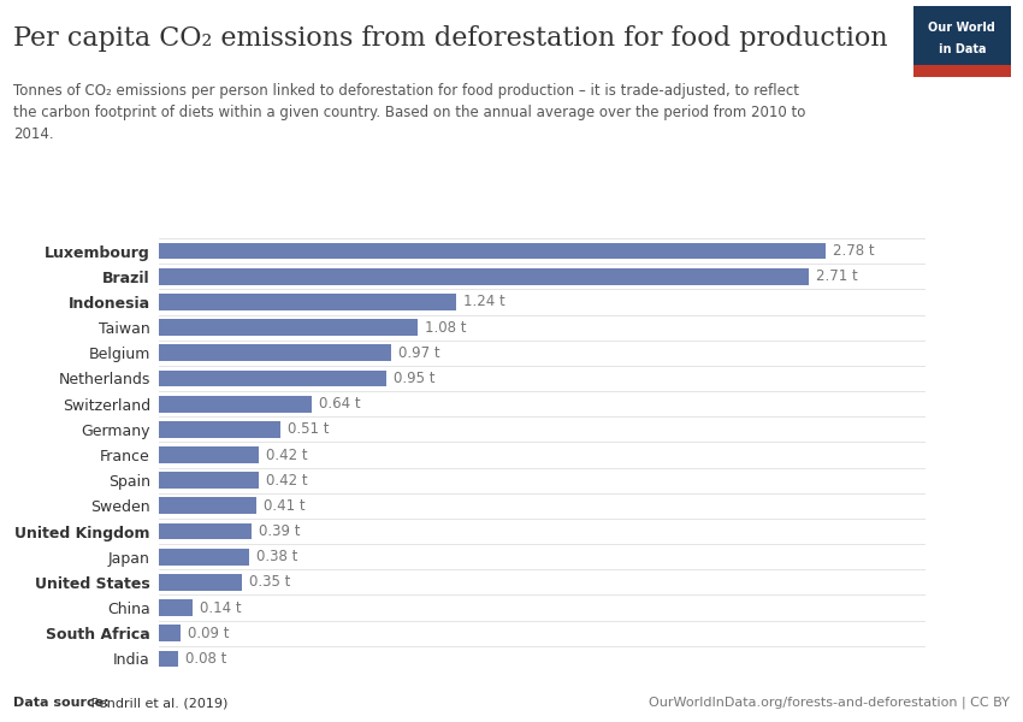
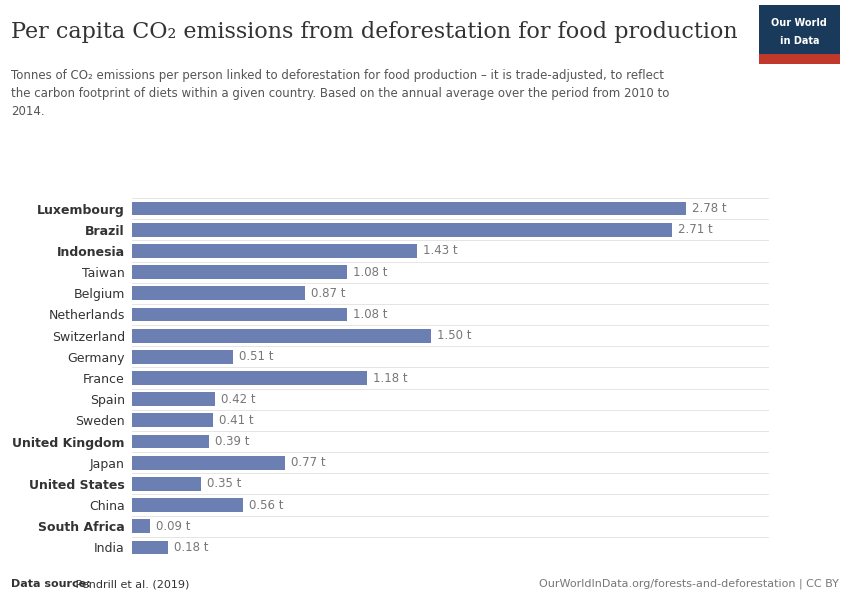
Indonesia: 1.24 -> 1.43
Belgium: 0.97 -> 0.87
Netherlands: 0.95 -> 1.08
Switzerland: 0.64 -> 1.50
France: 0.42 -> 1.18
Japan: 0.38 -> 0.77
China: 0.14 -> 0.56
India: 0.08 -> 0.18
